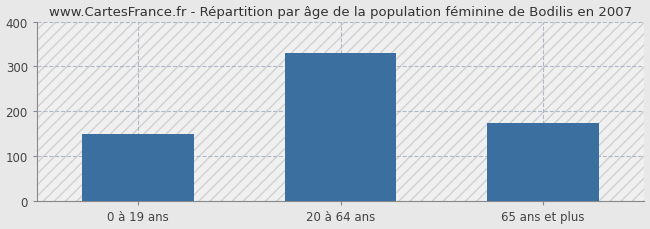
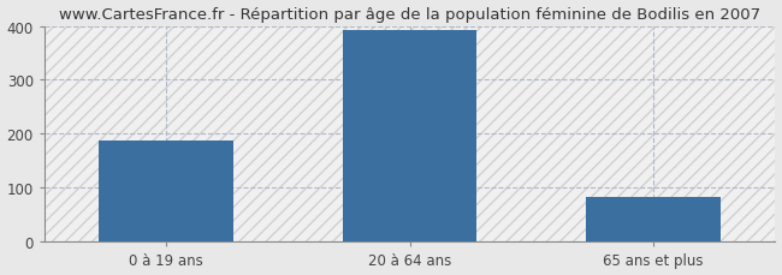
0 à 19 ans: 150 -> 188
20 à 64 ans: 330 -> 392
65 ans et plus: 175 -> 83
